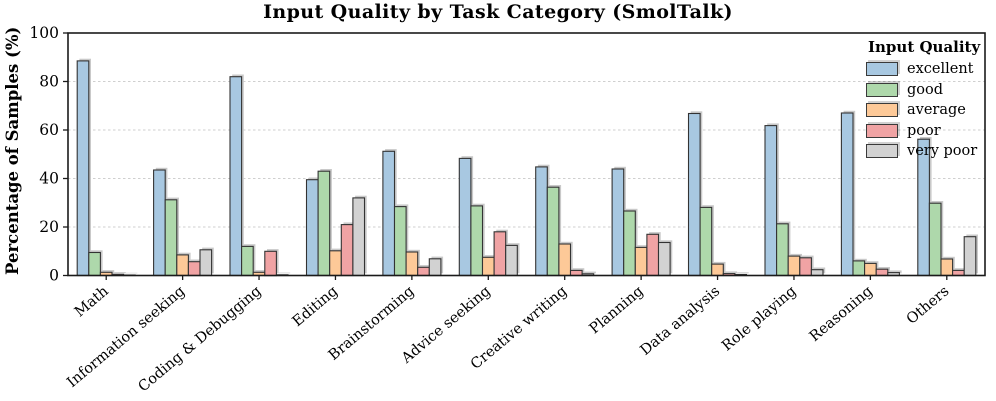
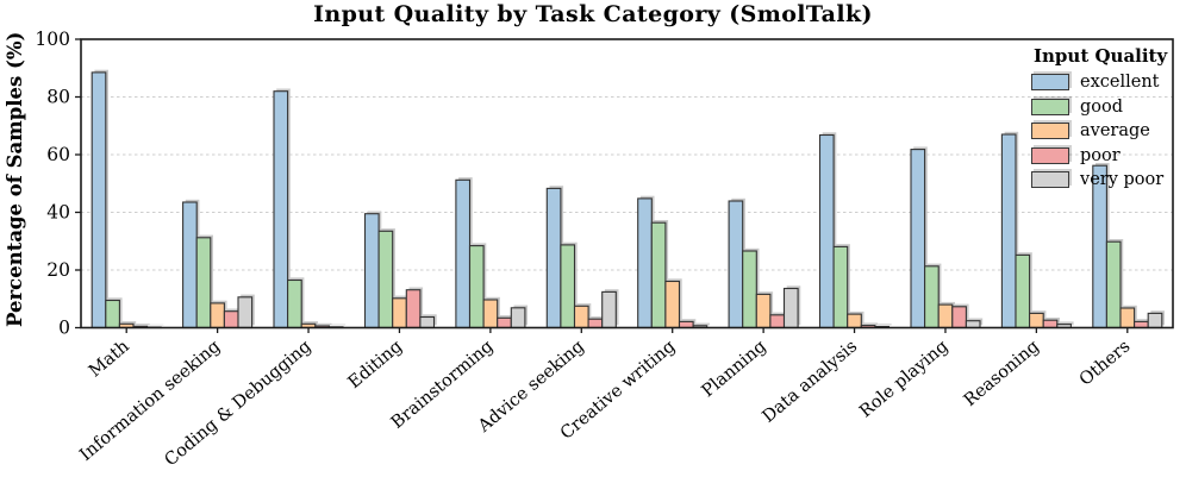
good/Coding & Debugging: 12 -> 16
poor/Coding & Debugging: 10 -> 1
good/Editing: 43 -> 34
poor/Editing: 21 -> 13
very poor/Editing: 32 -> 4
poor/Advice seeking: 18 -> 3
average/Creative writing: 13 -> 16
poor/Planning: 17 -> 4
good/Reasoning: 6 -> 25
very poor/Others: 16 -> 5
